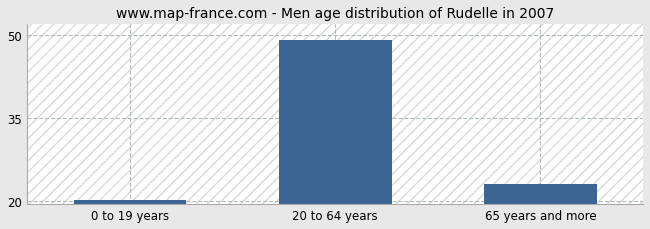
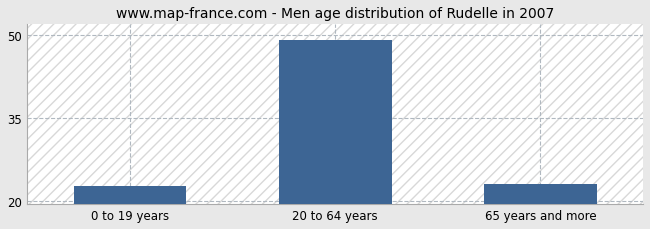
0 to 19 years: 20.1 -> 22.6
